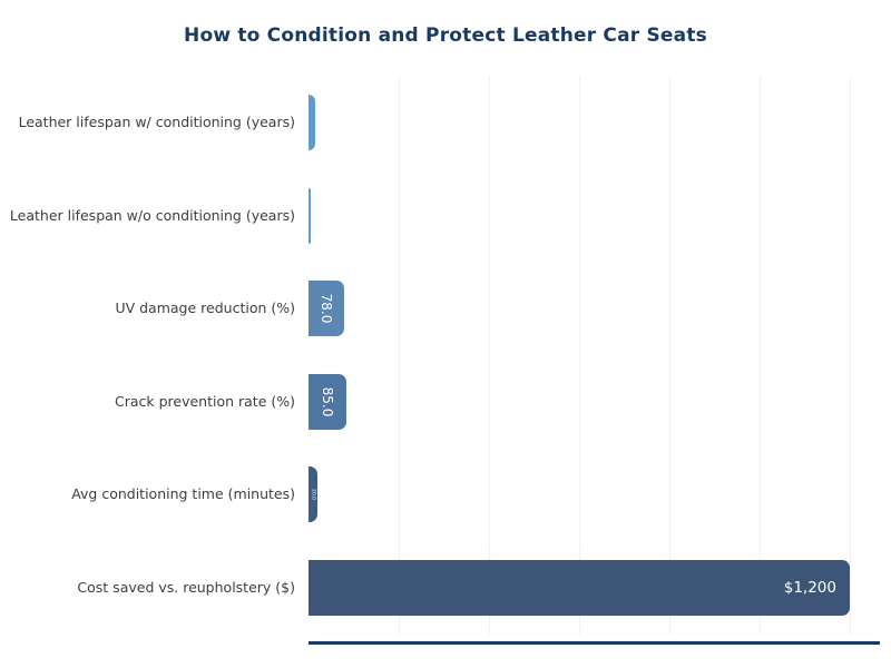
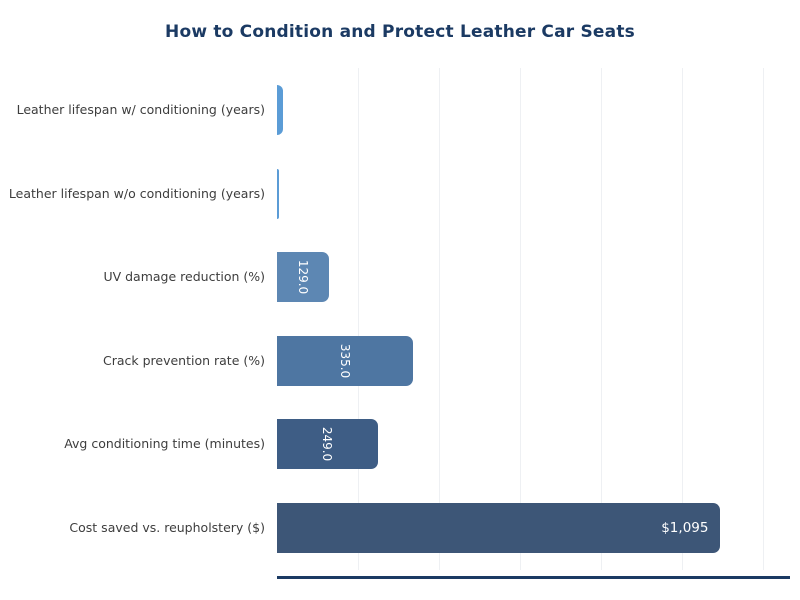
UV damage reduction (%): 78.0 -> 129.0
Crack prevention rate (%): 85.0 -> 335.0
Avg conditioning time (minutes): 20.0 -> 249.0
Cost saved vs. reupholstery ($): $1,200 -> $1,095
